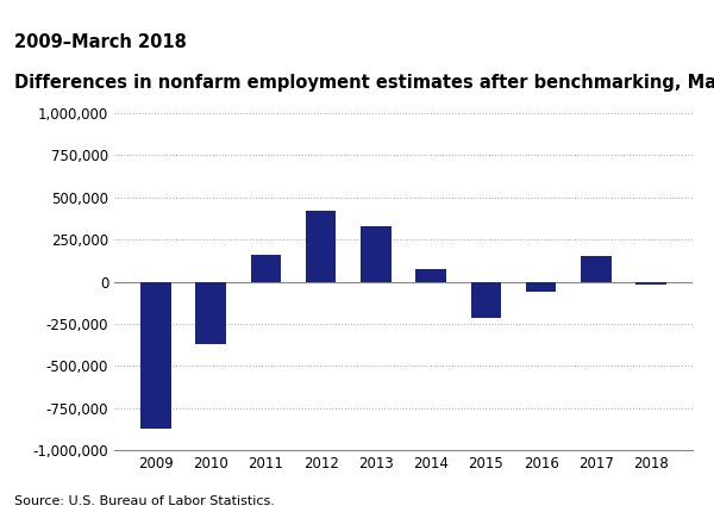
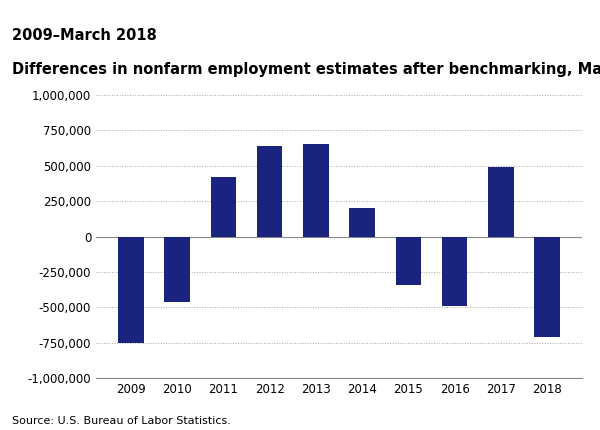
2009: -870,000 -> -750,000
2010: -370,000 -> -460,000
2011: 160,000 -> 420,000
2012: 420,000 -> 640,000
2013: 330,000 -> 650,000
2014: 80,000 -> 200,000
2015: -220,000 -> -340,000
2016: -60,000 -> -490,000
2017: 150,000 -> 490,000
2018: -20,000 -> -710,000
